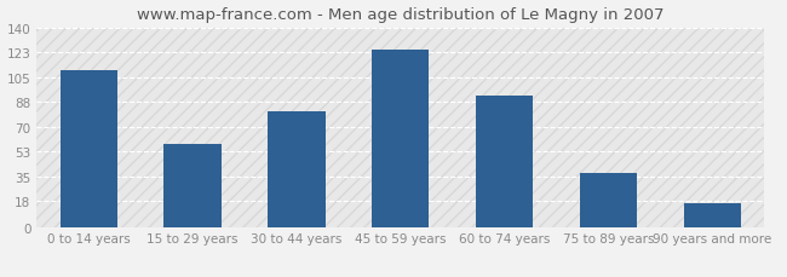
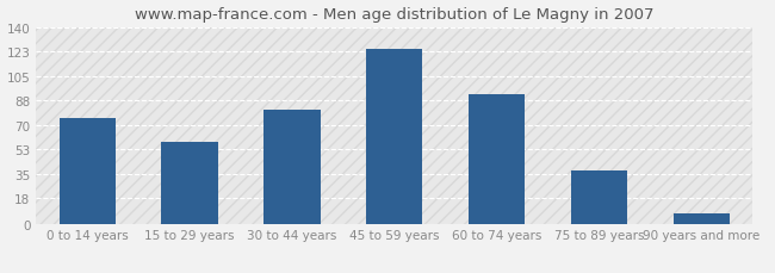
0 to 14 years: 110 -> 75
90 years and more: 17 -> 7
